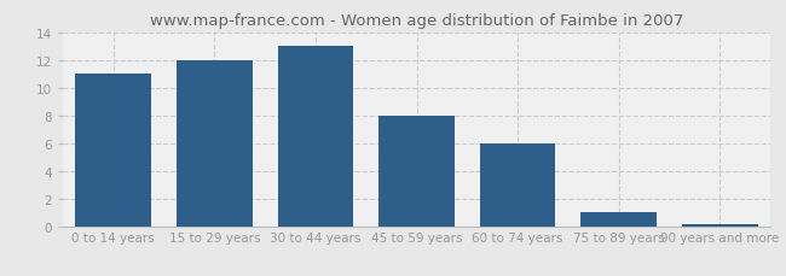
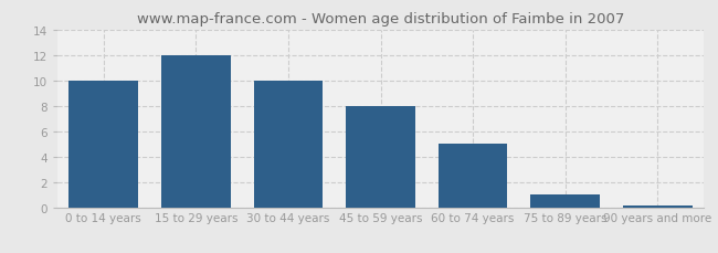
0 to 14 years: 11.0 -> 10.0
30 to 44 years: 13.0 -> 10.0
60 to 74 years: 6.0 -> 5.0
